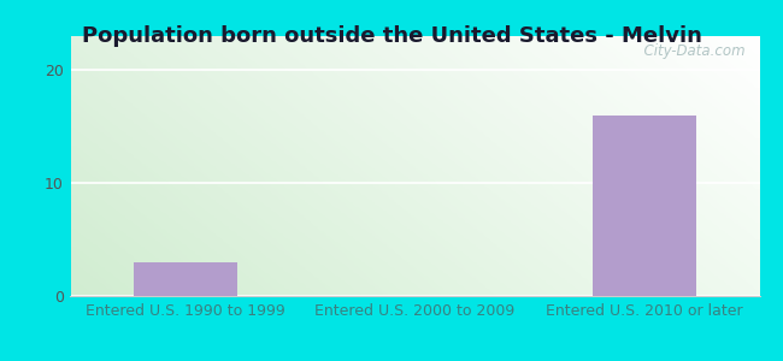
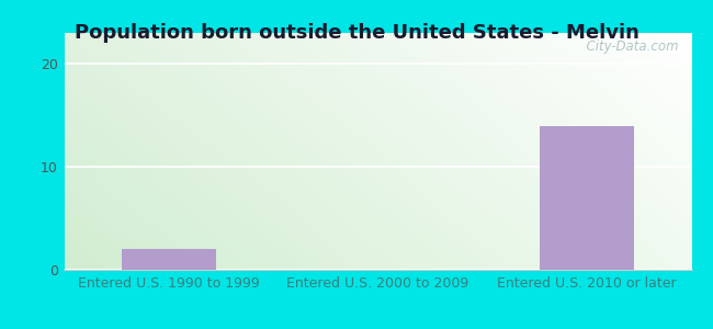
Entered U.S. 1990 to 1999: 3 -> 2
Entered U.S. 2010 or later: 16 -> 14
